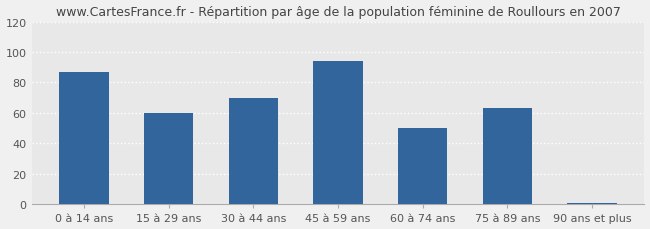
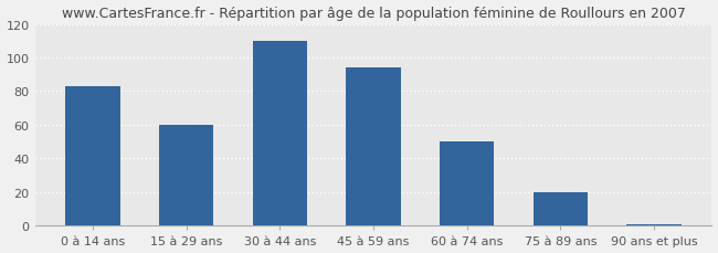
0 à 14 ans: 87 -> 83
30 à 44 ans: 70 -> 110
75 à 89 ans: 63 -> 20
